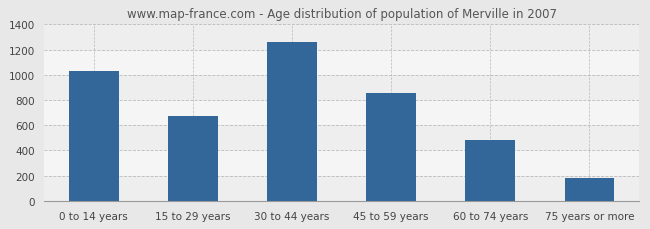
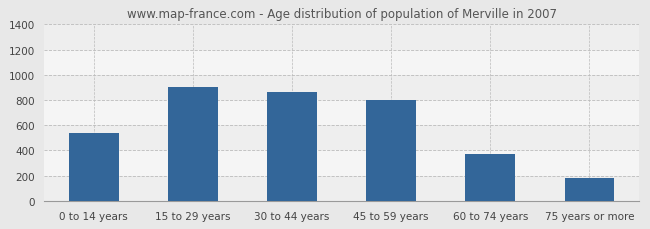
0 to 14 years: 1030 -> 540
15 to 29 years: 670 -> 900
30 to 44 years: 1260 -> 860
45 to 59 years: 860 -> 800
60 to 74 years: 480 -> 370
